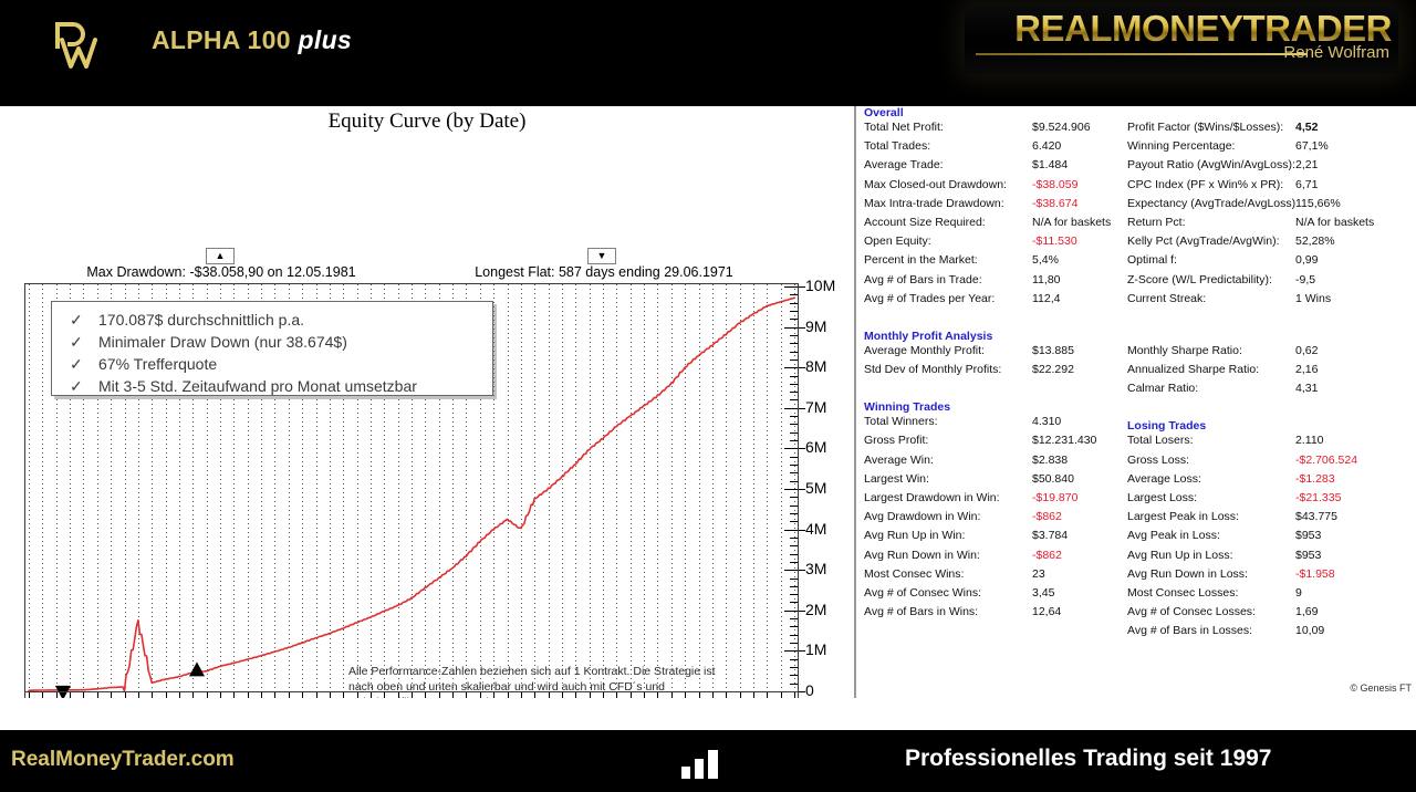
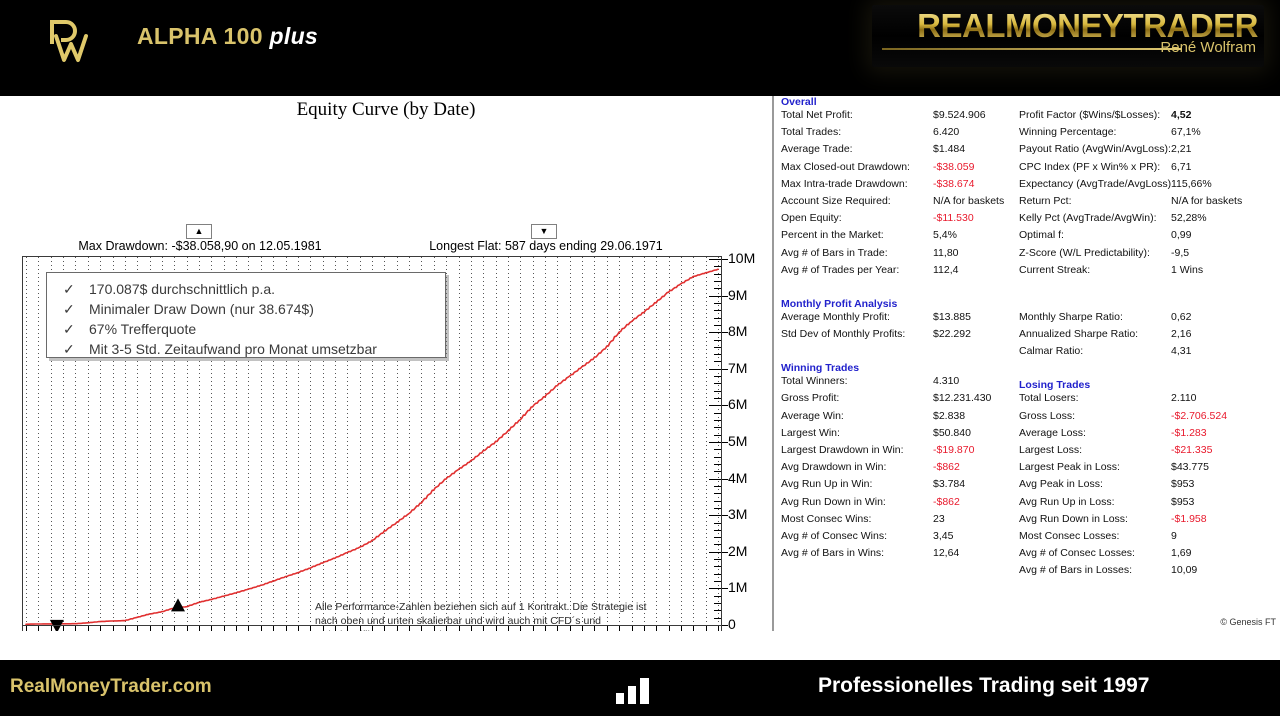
1977: 1.7M -> 0.1M
2005: 4.0M -> 4.5M
